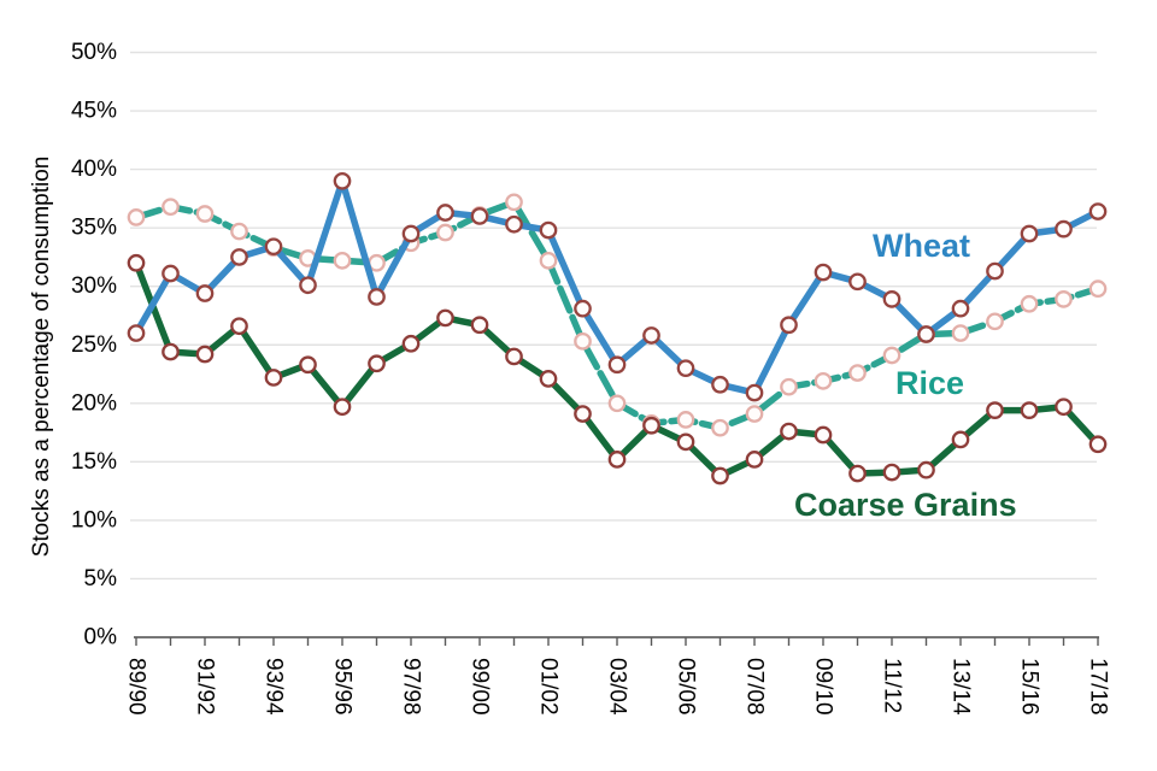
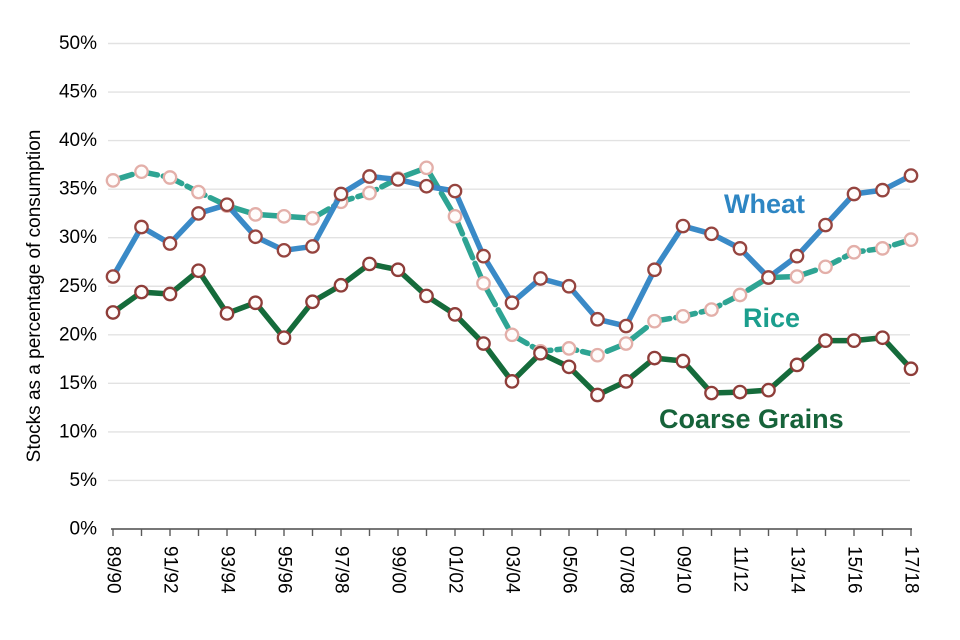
Coarse Grains/89/90: 32% -> 22%
Wheat/95/96: 39% -> 29%
Wheat/05/06: 23% -> 25%
